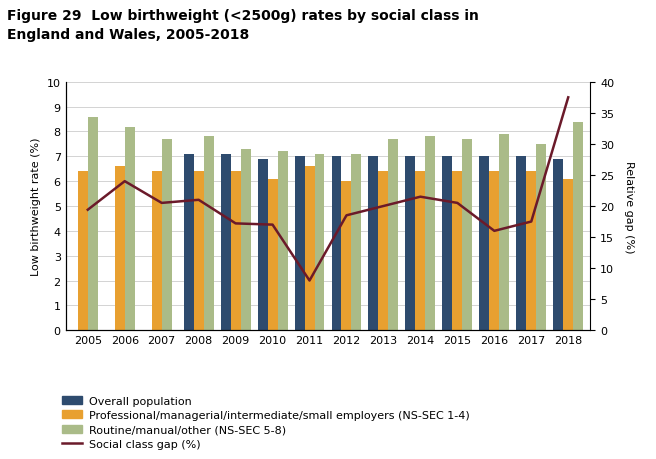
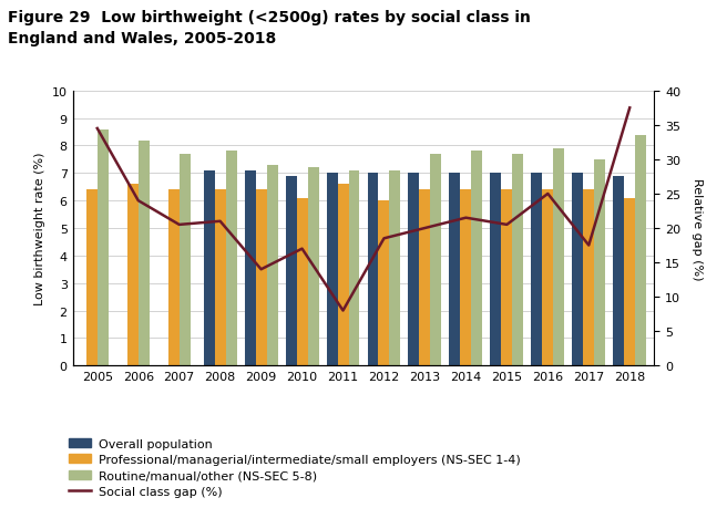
Social class gap (%)/2005: 19.4 -> 34.5
Social class gap (%)/2009: 17.2 -> 14.0
Social class gap (%)/2016: 16.0 -> 25.0
